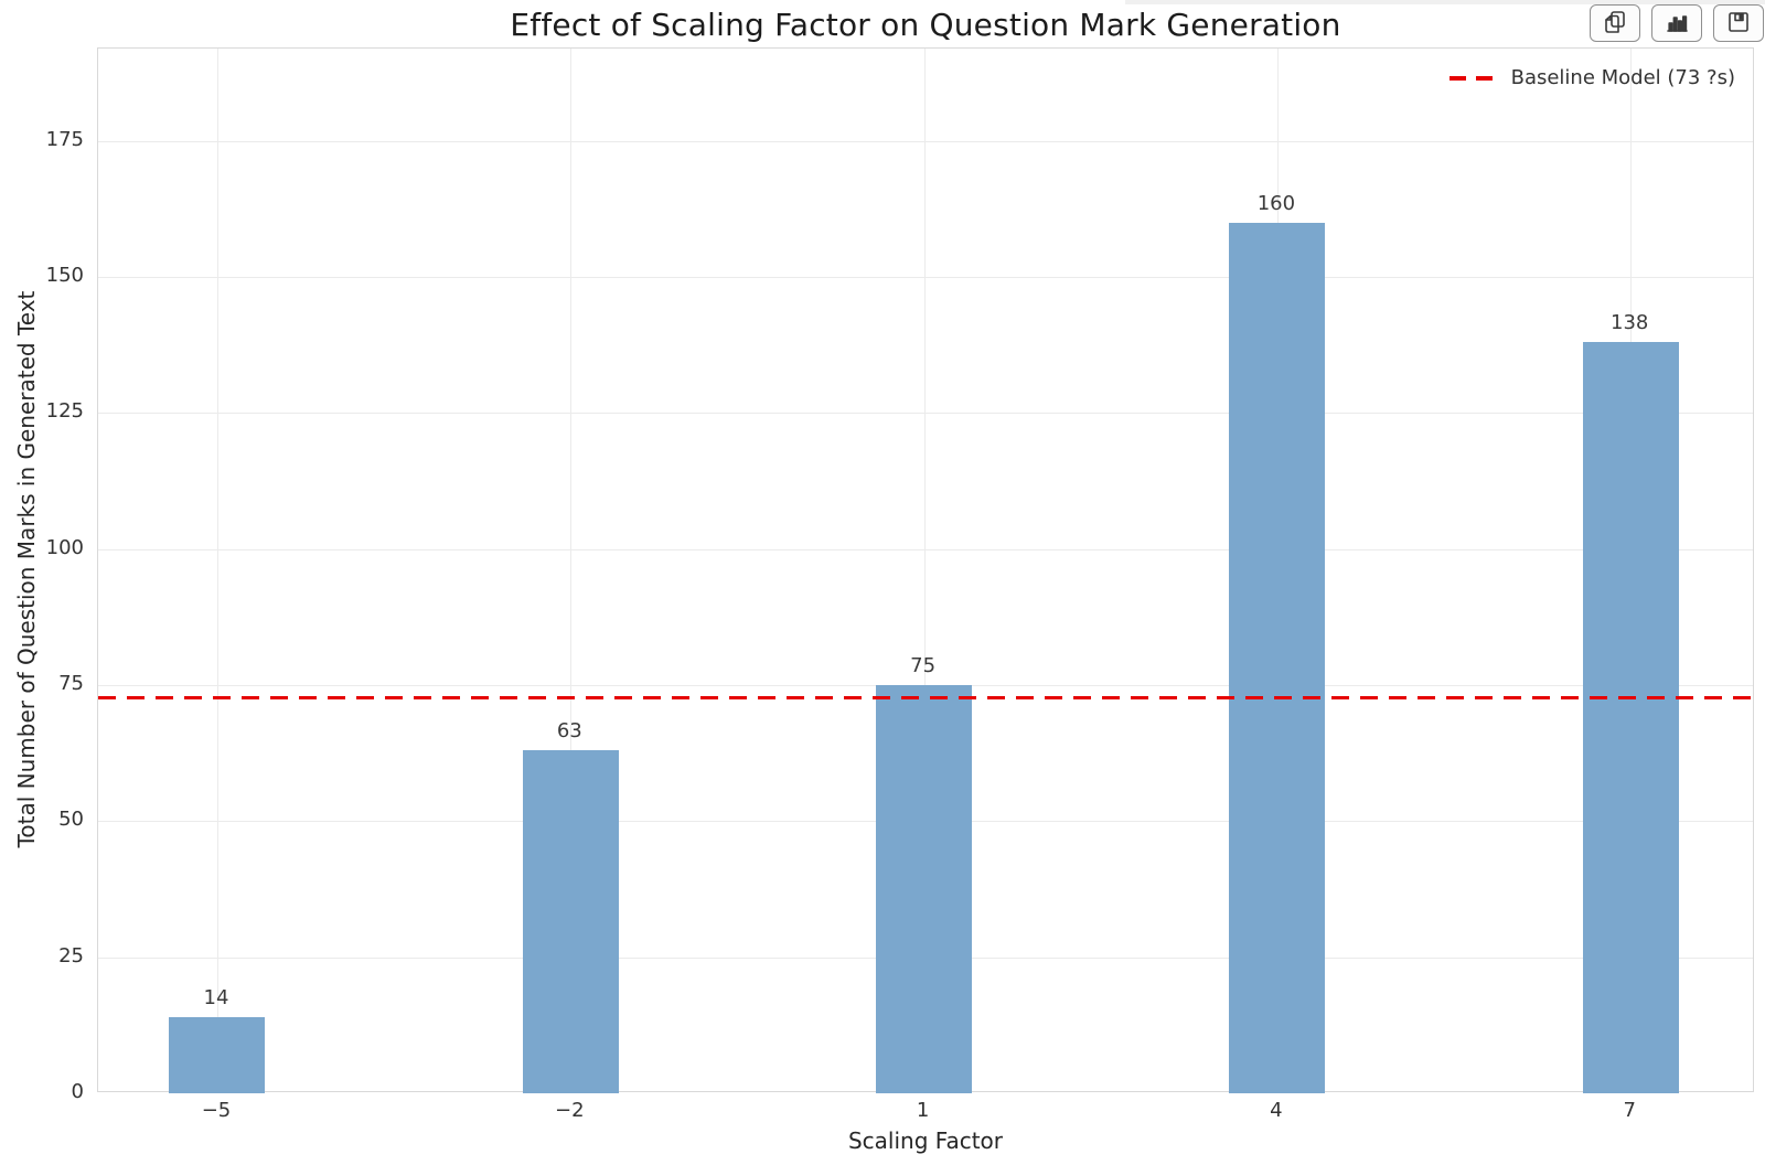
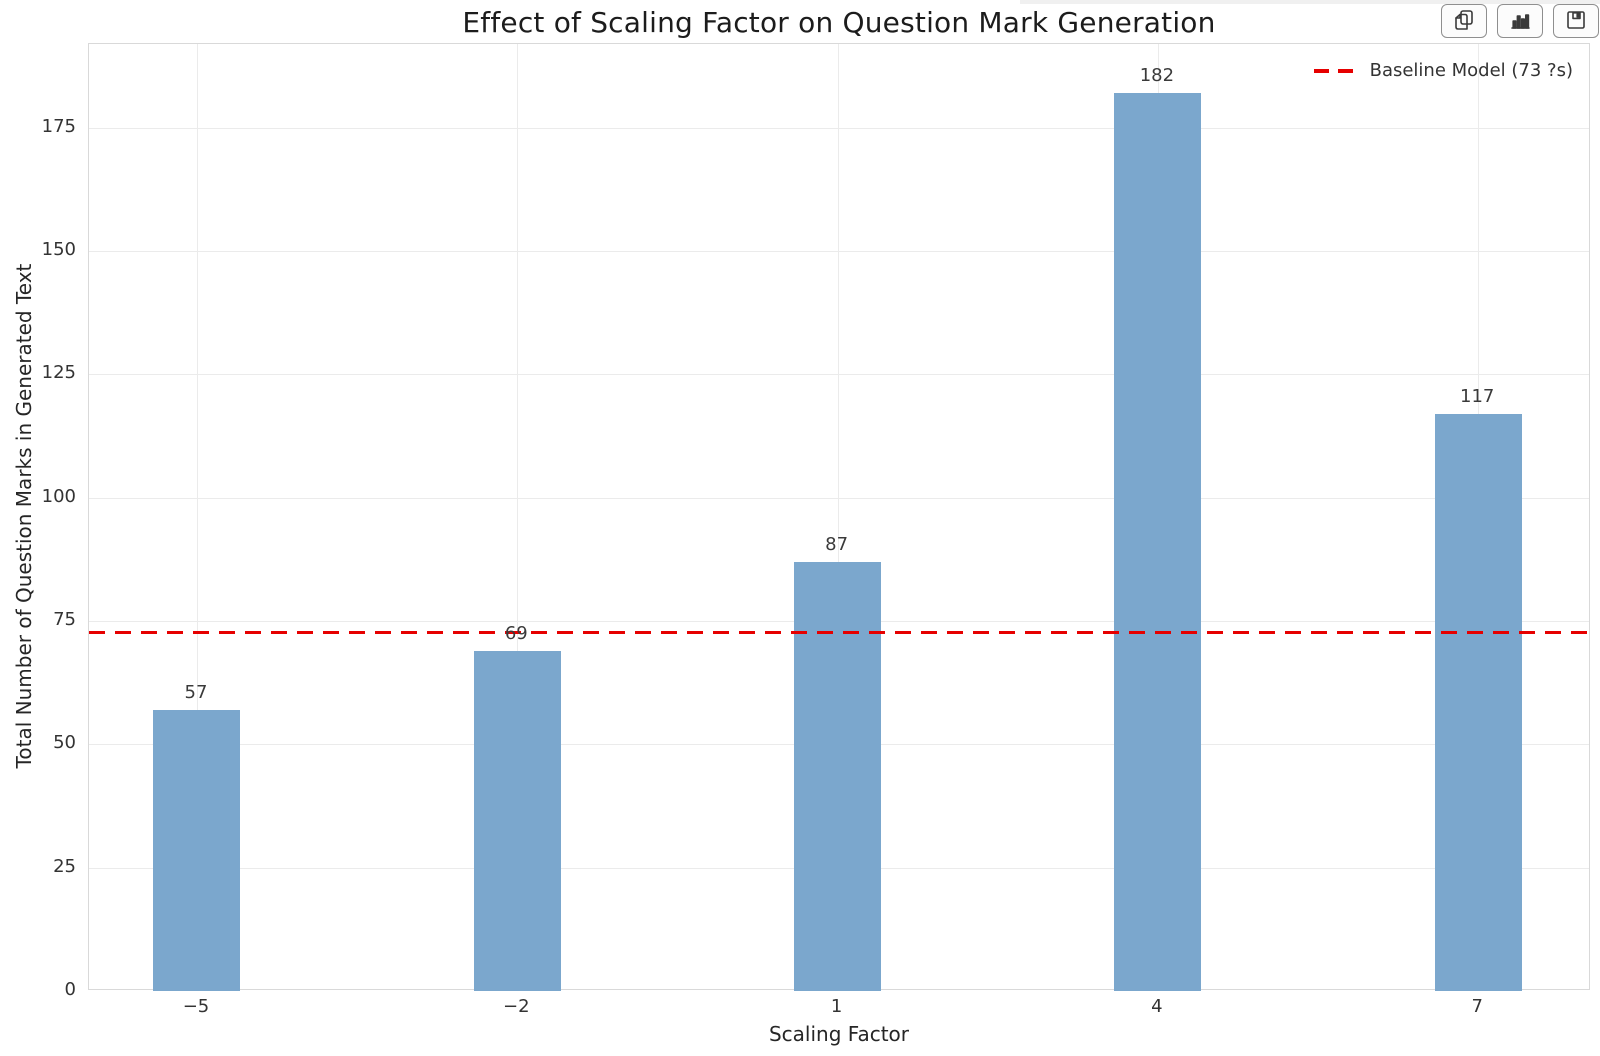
−5: 14 -> 57
−2: 63 -> 69
1: 75 -> 87
4: 160 -> 182
7: 138 -> 117
